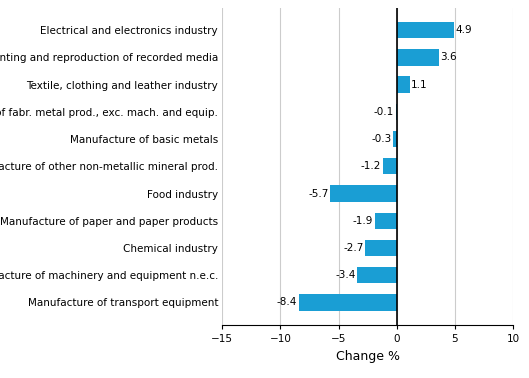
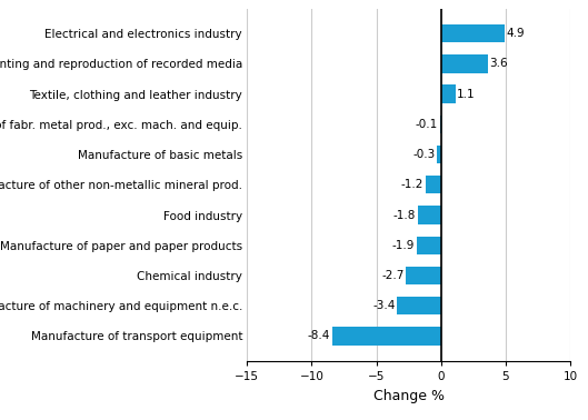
Food industry: -5.7 -> -1.8
